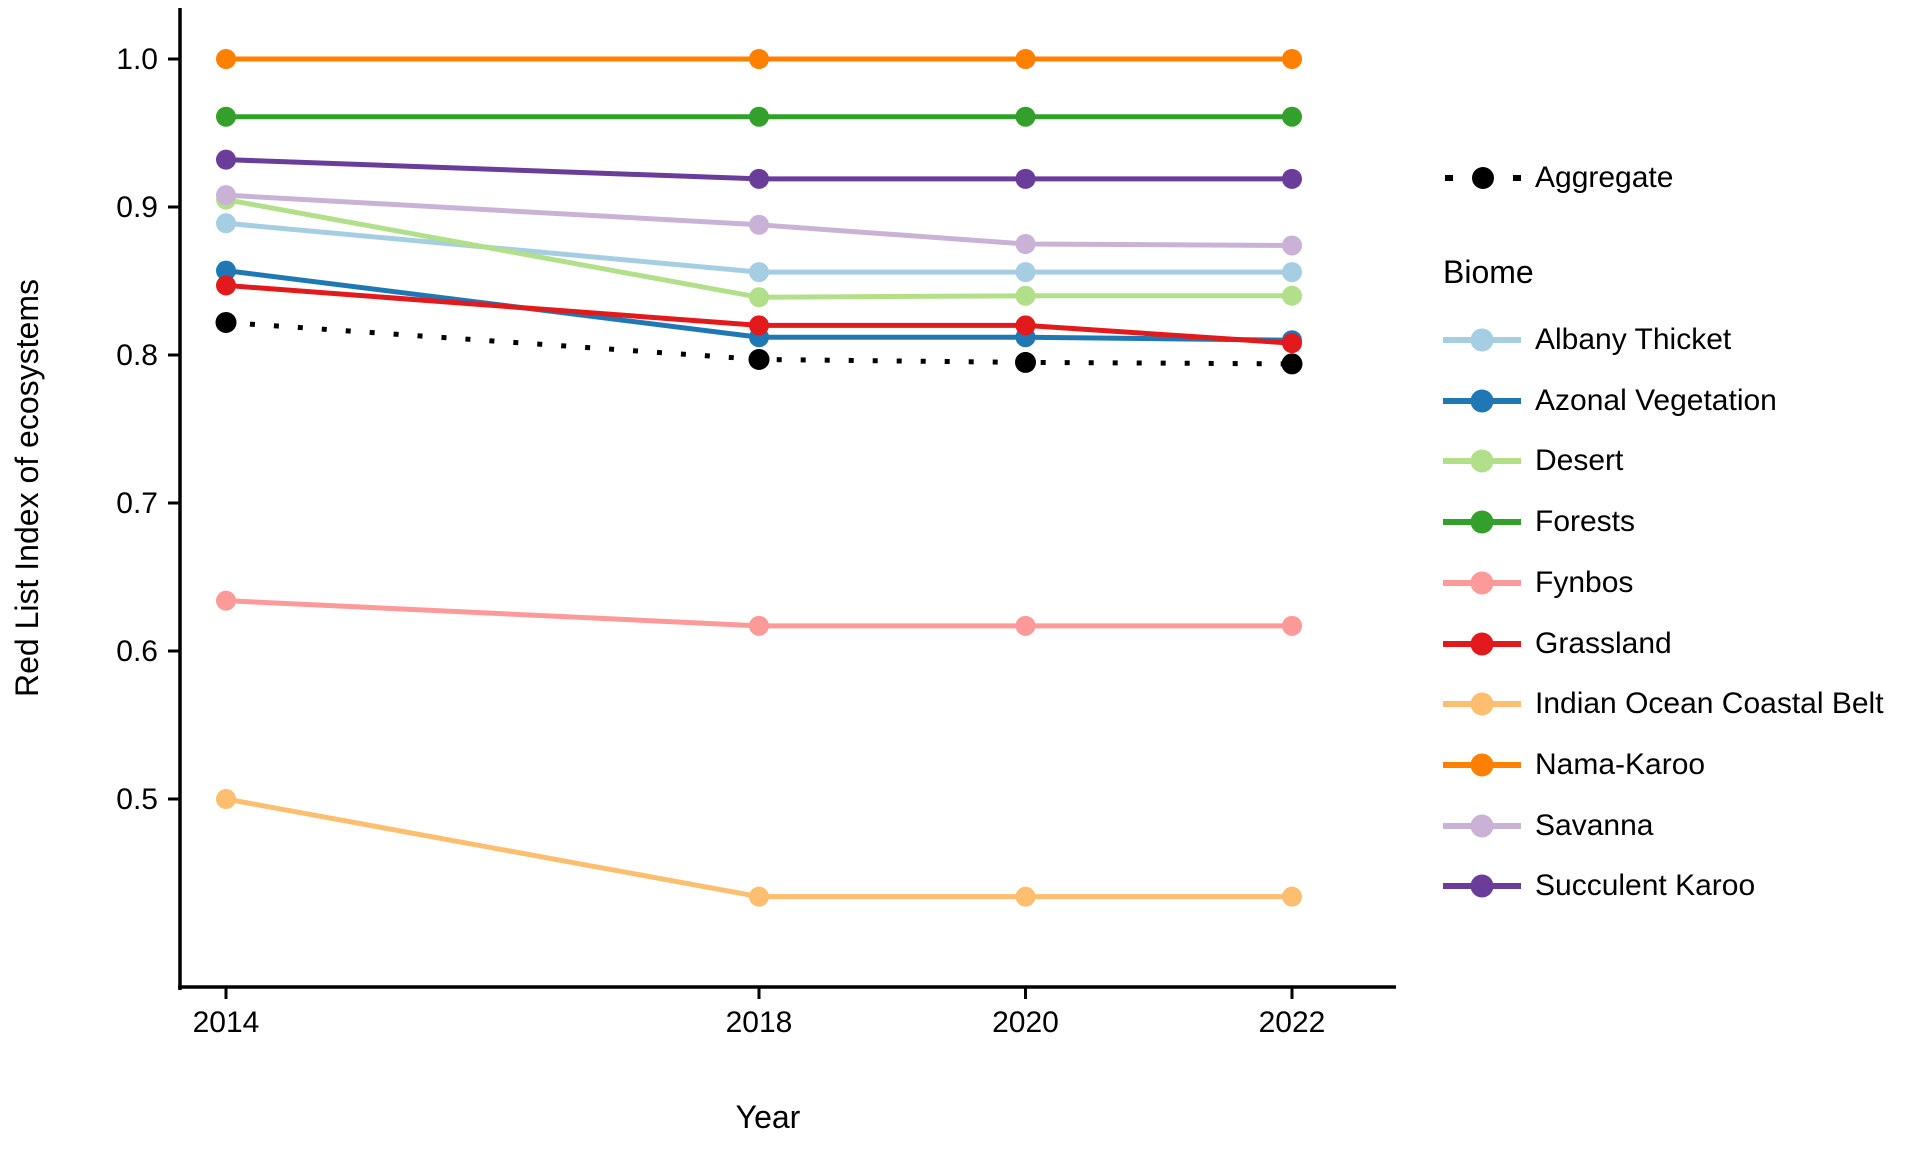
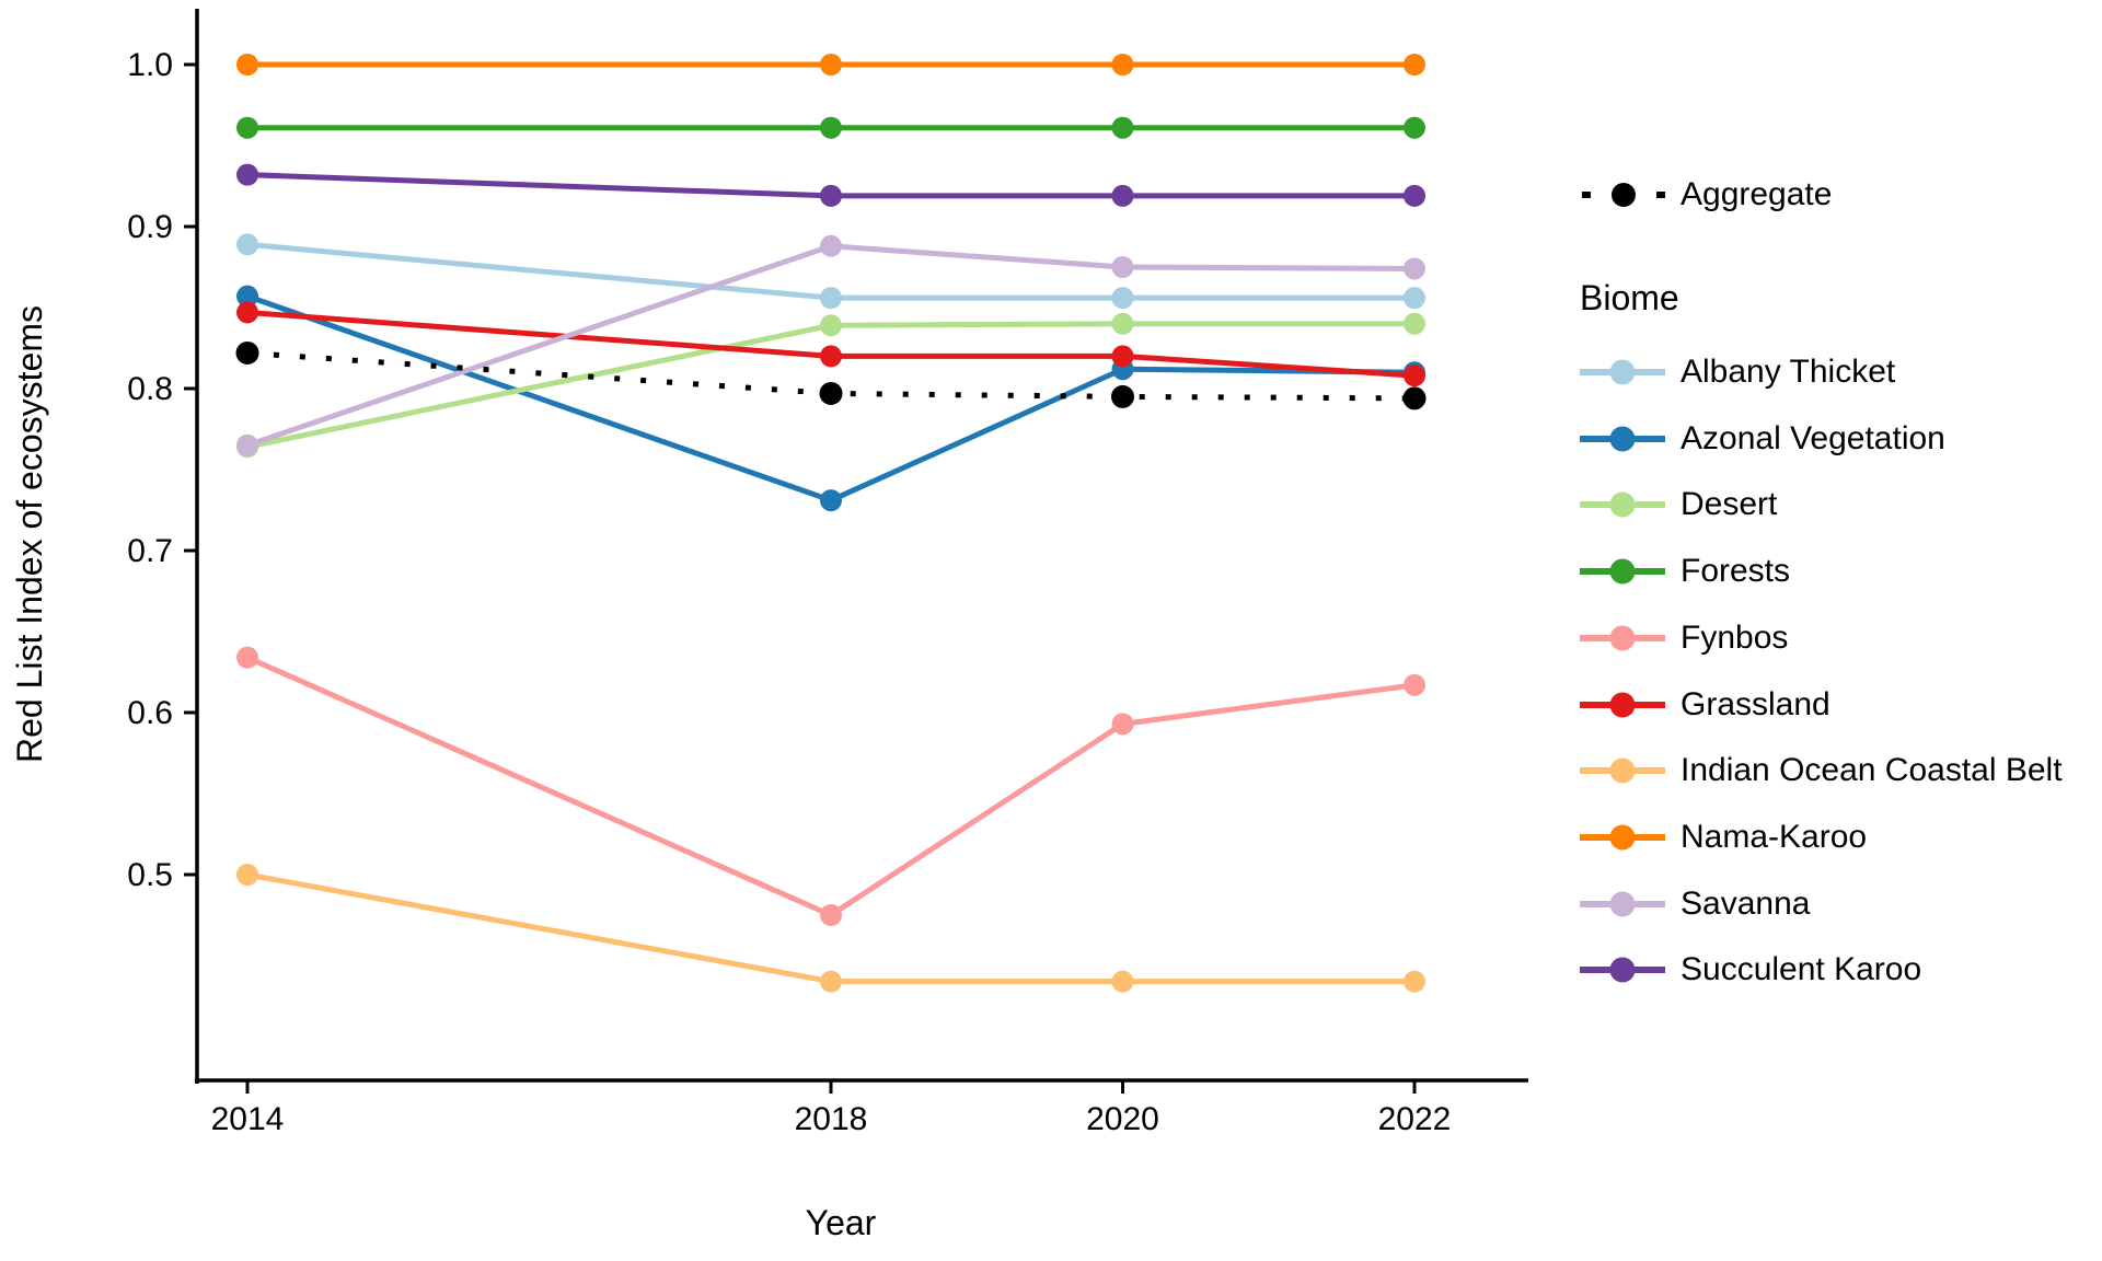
Desert/2014: 0.905 -> 0.764
Savanna/2014: 0.908 -> 0.765
Azonal Vegetation/2018: 0.812 -> 0.731
Fynbos/2018: 0.617 -> 0.475
Fynbos/2020: 0.617 -> 0.593
